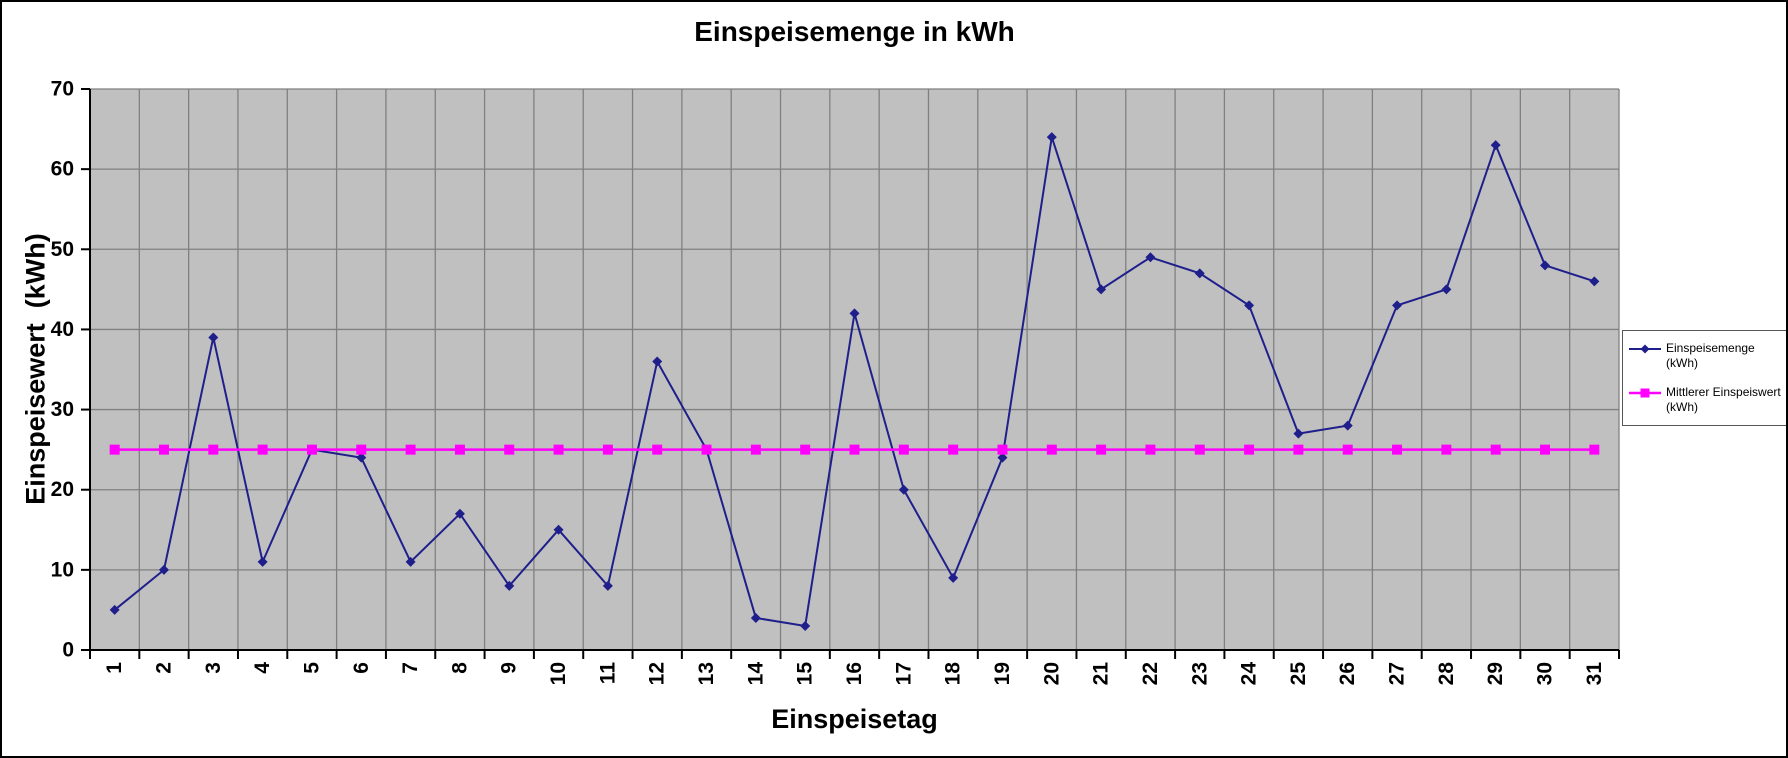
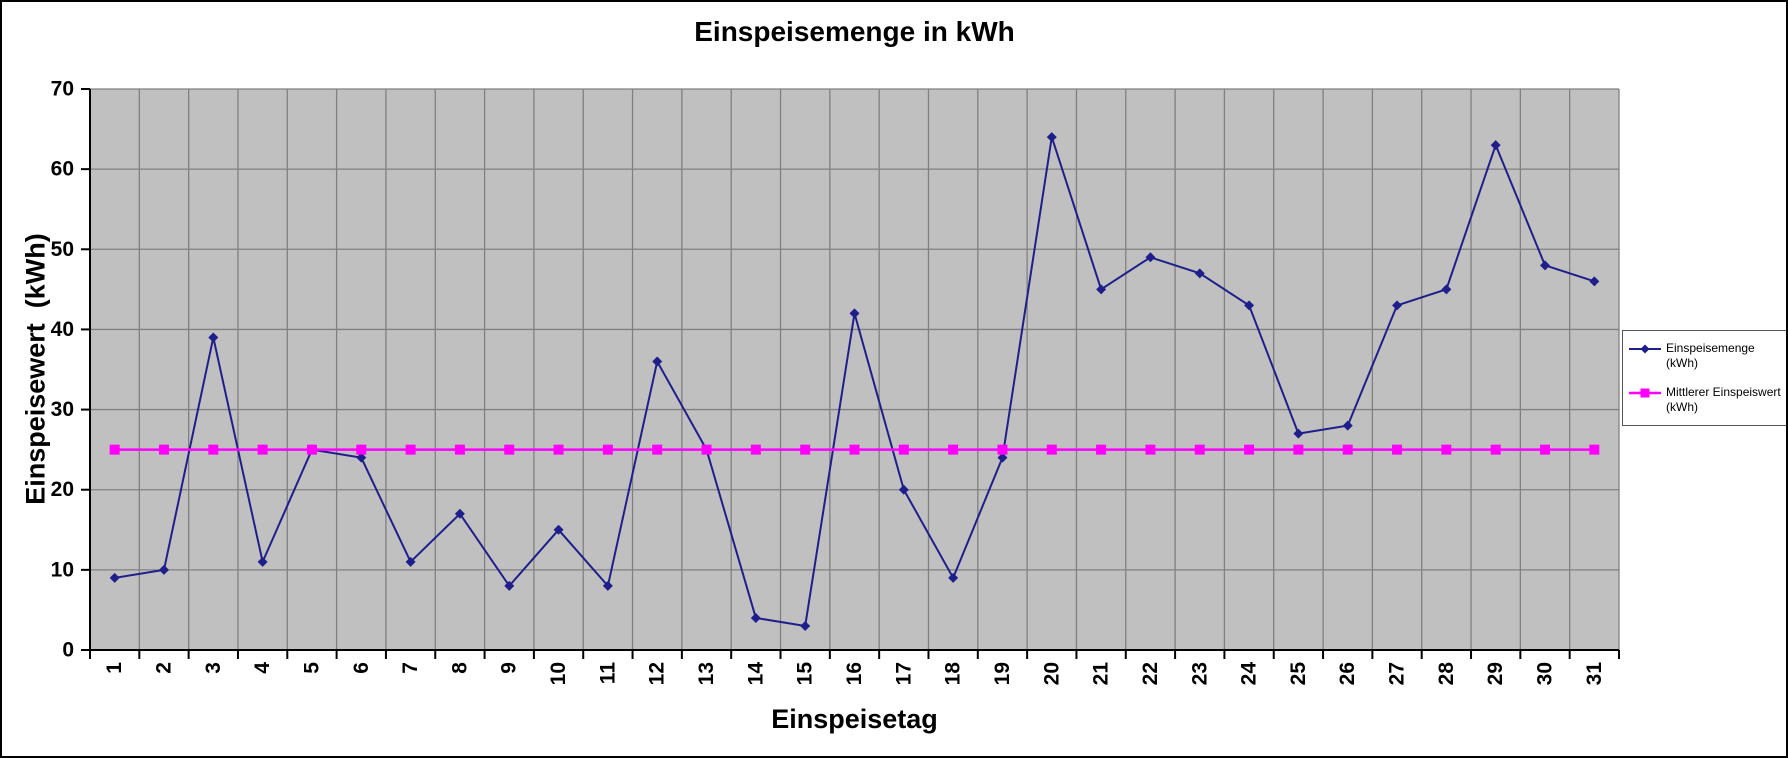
Einspeisemenge (kWh)/1: 5 -> 9
